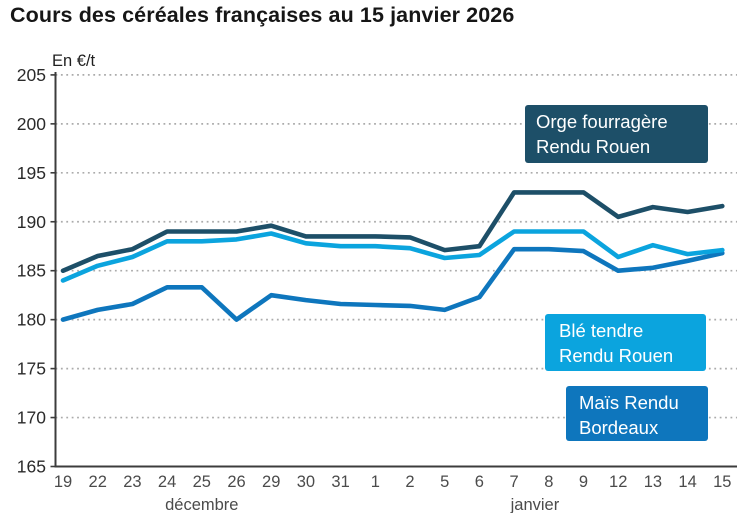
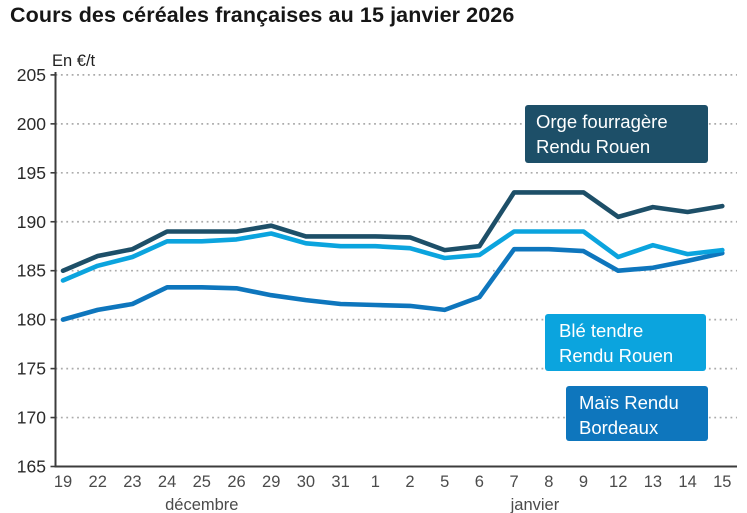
Maïs Rendu Bordeaux/26: 180 -> 183
